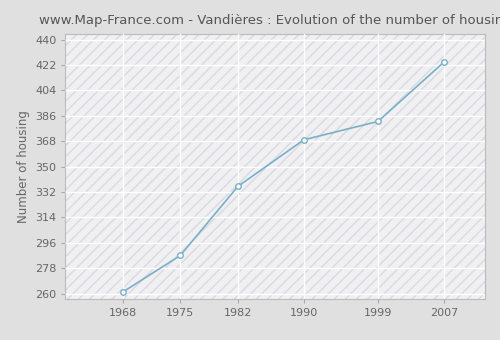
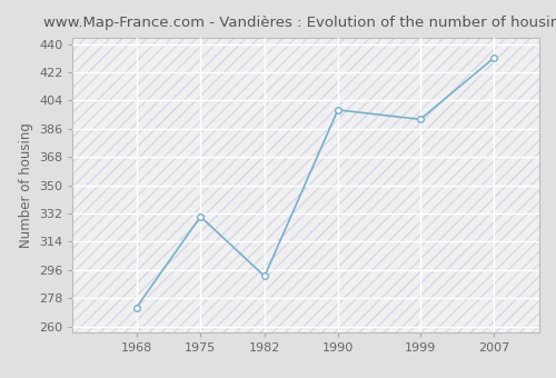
1968: 261 -> 272
1975: 287 -> 330
1982: 336 -> 292
1990: 369 -> 398
1999: 382 -> 392
2007: 424 -> 431
